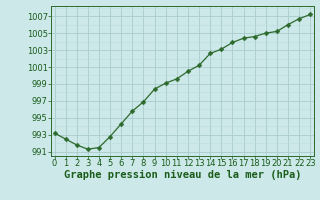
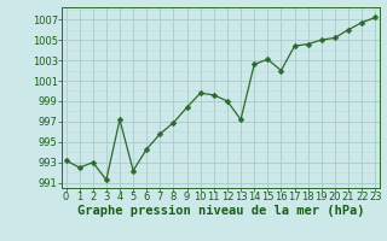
2: 991.8 -> 993.0
4: 991.5 -> 997.2
5: 992.8 -> 992.2
10: 999.1 -> 999.8
12: 1000.5 -> 999.0
13: 1001.2 -> 997.2
16: 1003.9 -> 1002.0
